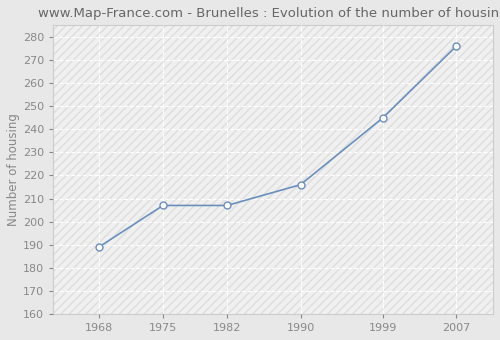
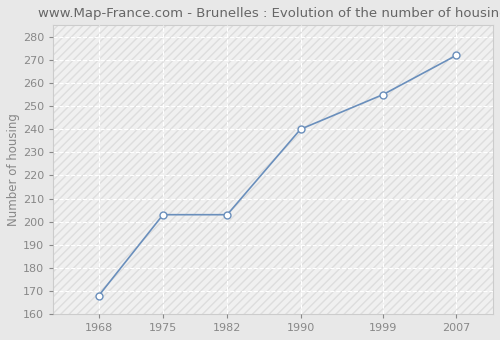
1968: 189 -> 168
1975: 207 -> 203
1982: 207 -> 203
1990: 216 -> 240
1999: 245 -> 255
2007: 276 -> 272
